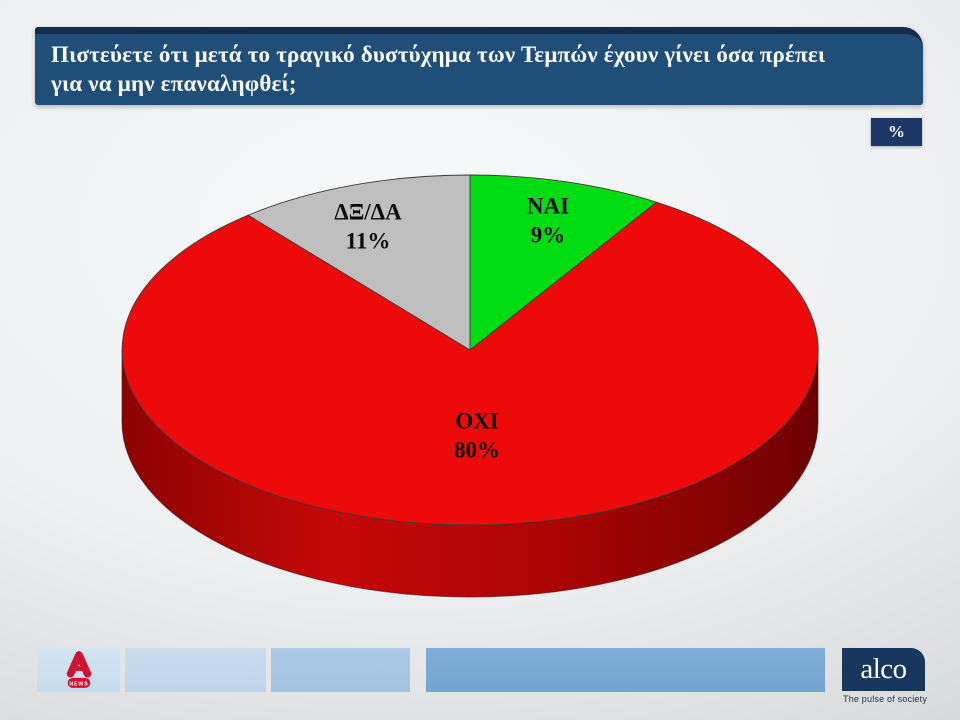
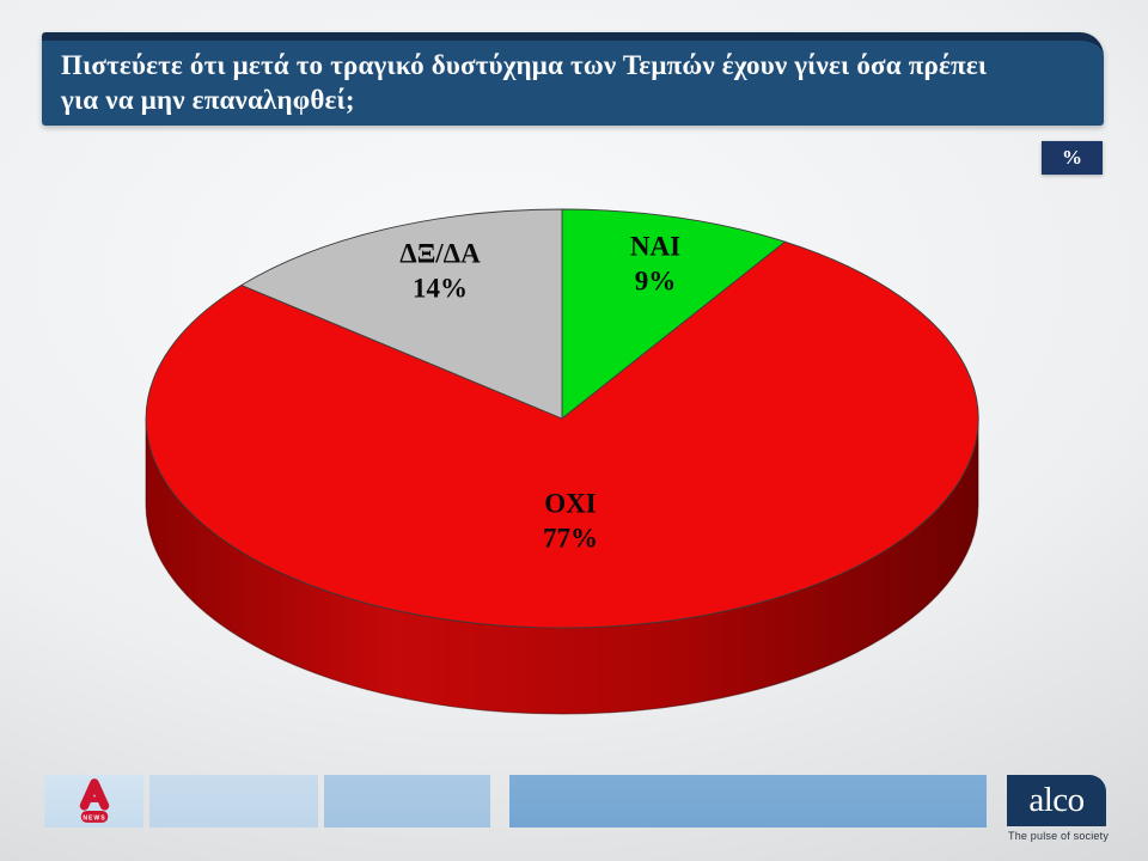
ΟΧΙ: 80% -> 77%
ΔΞ/ΔΑ: 11% -> 14%
